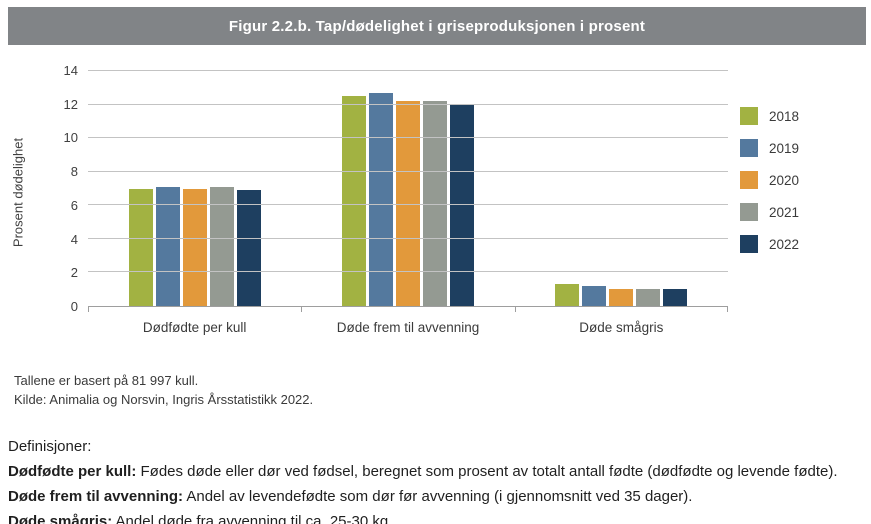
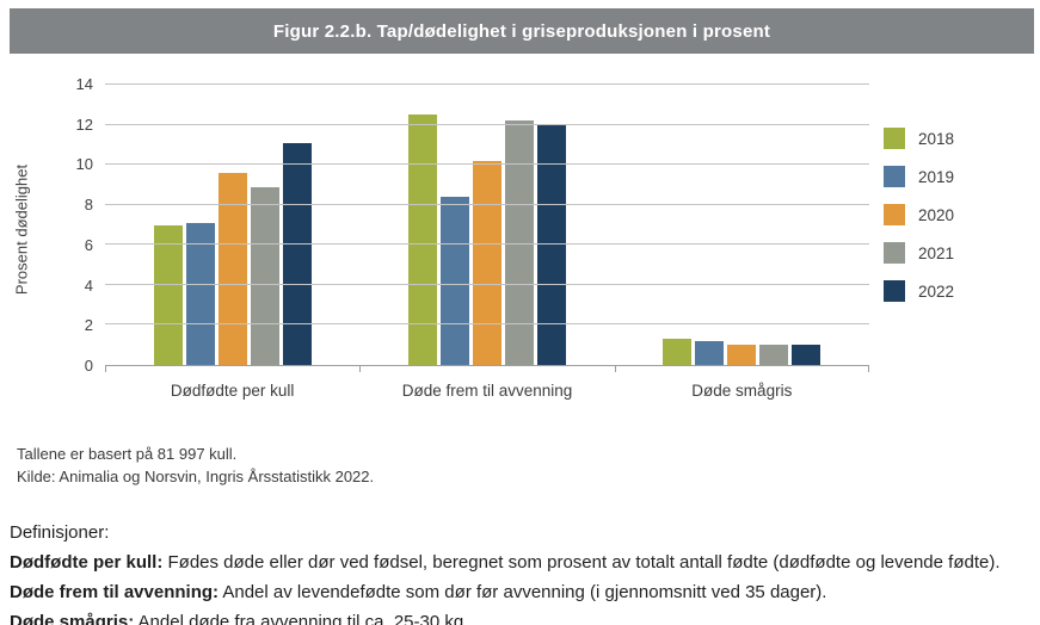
2020/Dødfødte per kull: 7.0 -> 9.6
2021/Dødfødte per kull: 7.1 -> 8.9
2022/Dødfødte per kull: 6.9 -> 11.1
2019/Døde frem til avvenning: 12.7 -> 8.4
2020/Døde frem til avvenning: 12.2 -> 10.2
